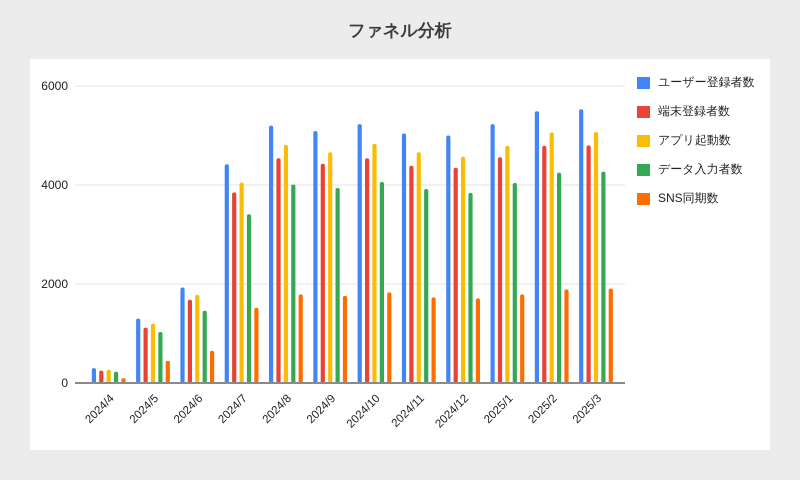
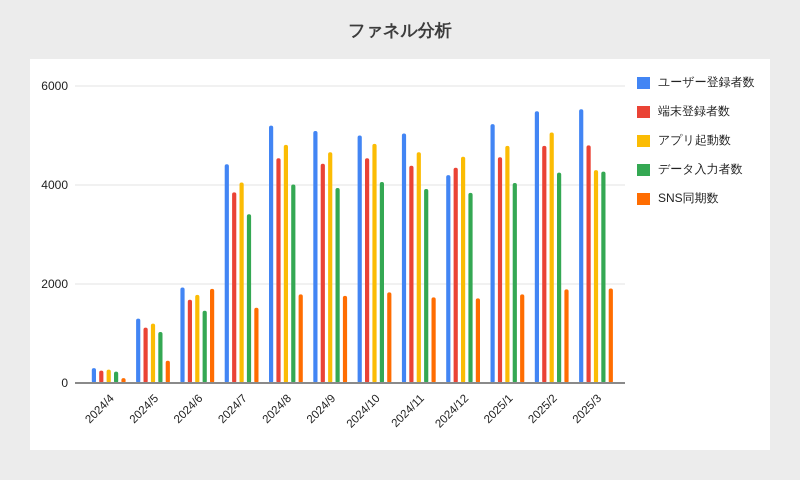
SNS同期数/2024/6: 600 -> 1900
ユーザー登録者数/2024/10: 5200 -> 5000
ユーザー登録者数/2024/12: 5000 -> 4200
アプリ起動数/2025/3: 5100 -> 4300
